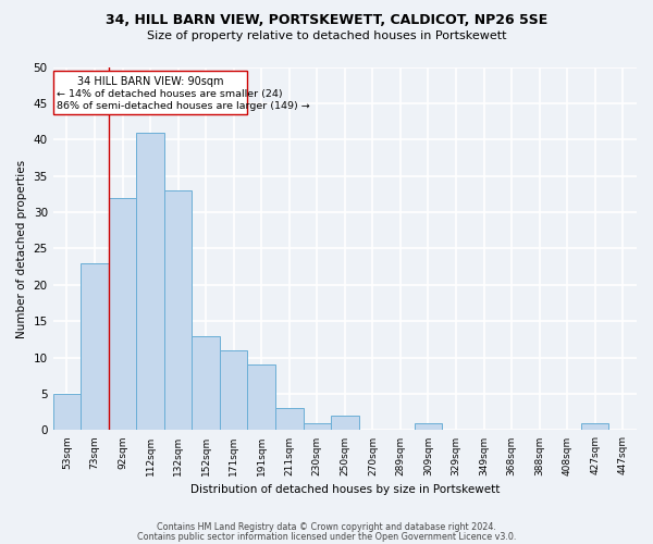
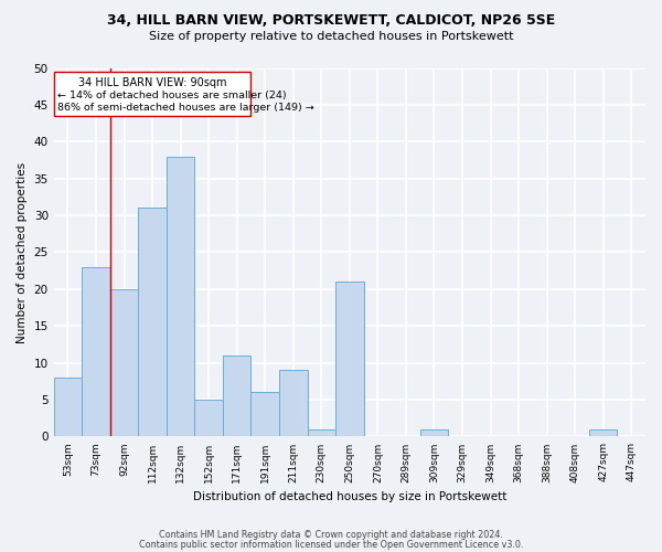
53sqm: 5 -> 8
92sqm: 32 -> 20
112sqm: 41 -> 31
132sqm: 33 -> 38
152sqm: 13 -> 5
191sqm: 9 -> 6
211sqm: 3 -> 9
250sqm: 2 -> 21
